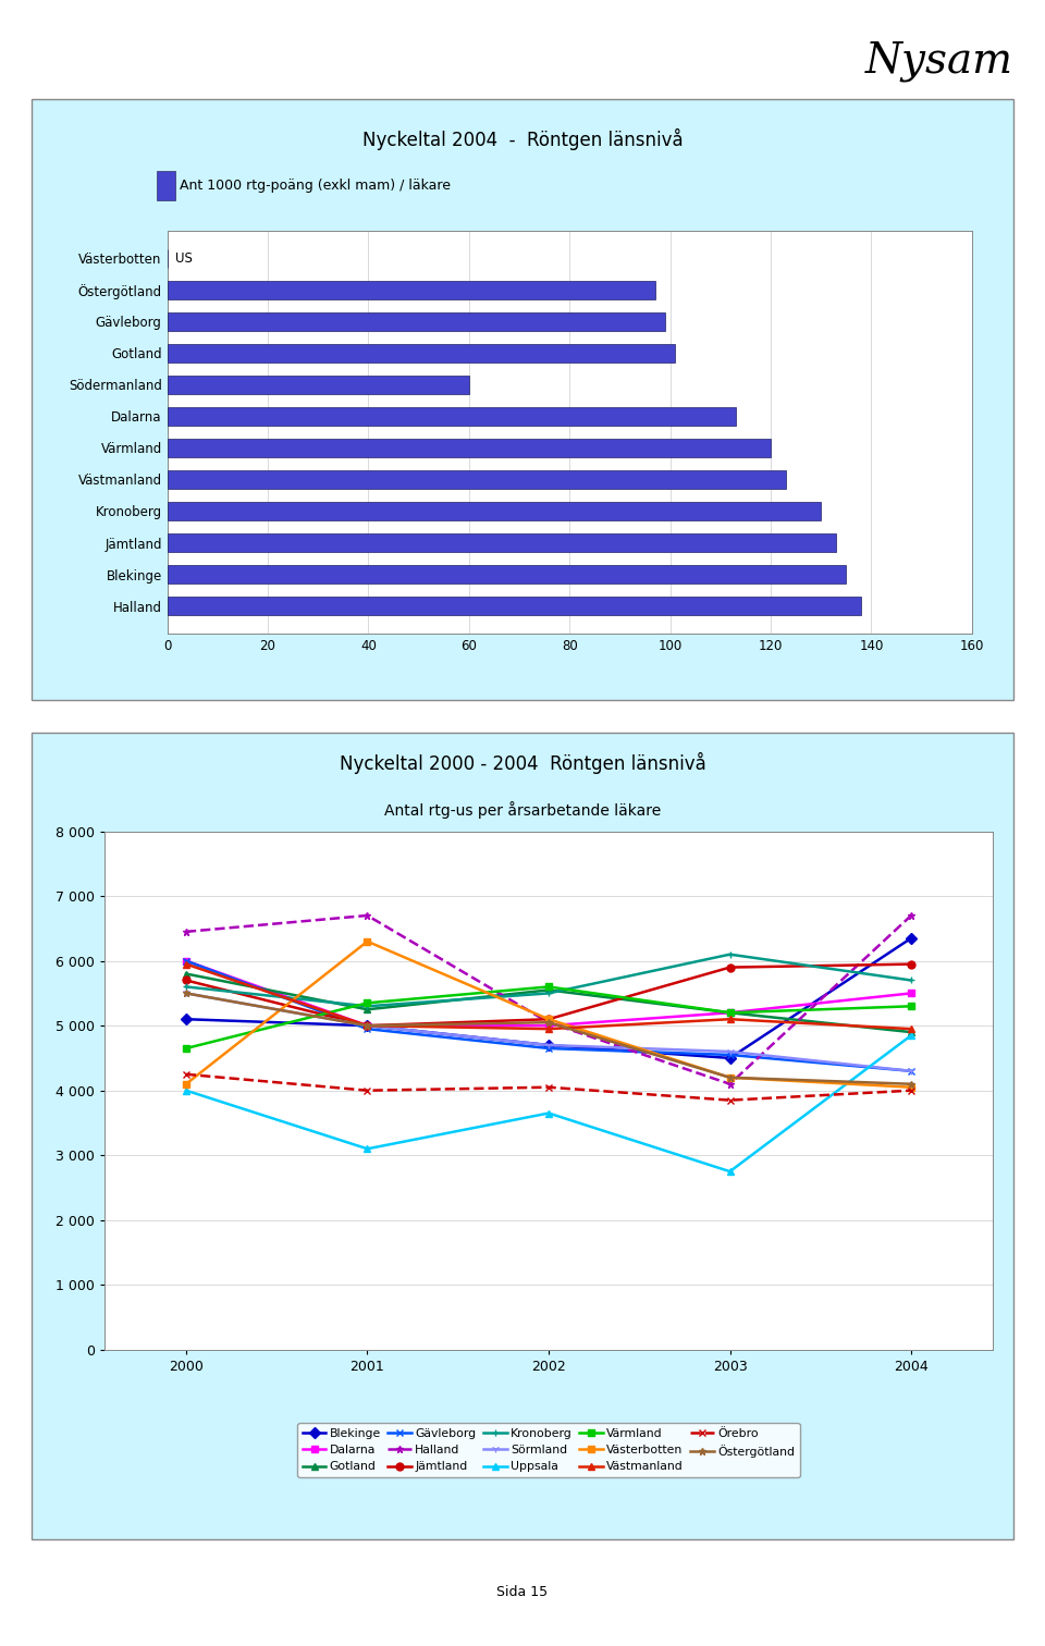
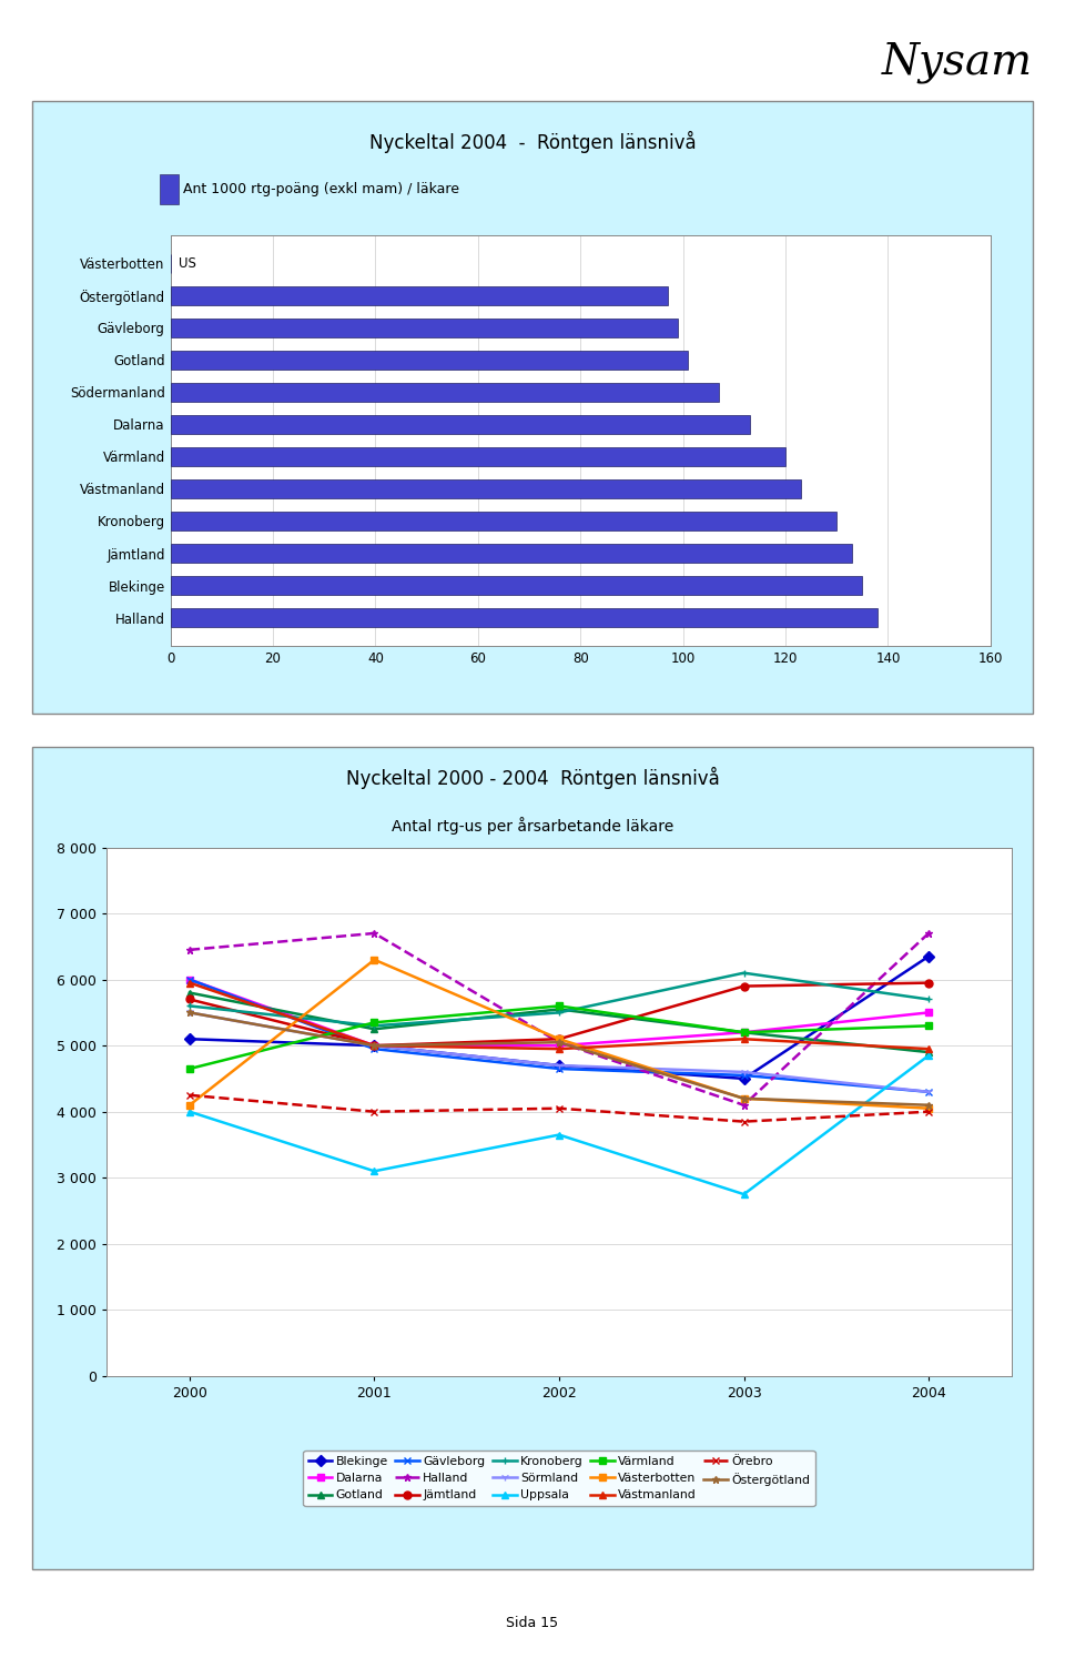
Södermanland: 60 -> 107
